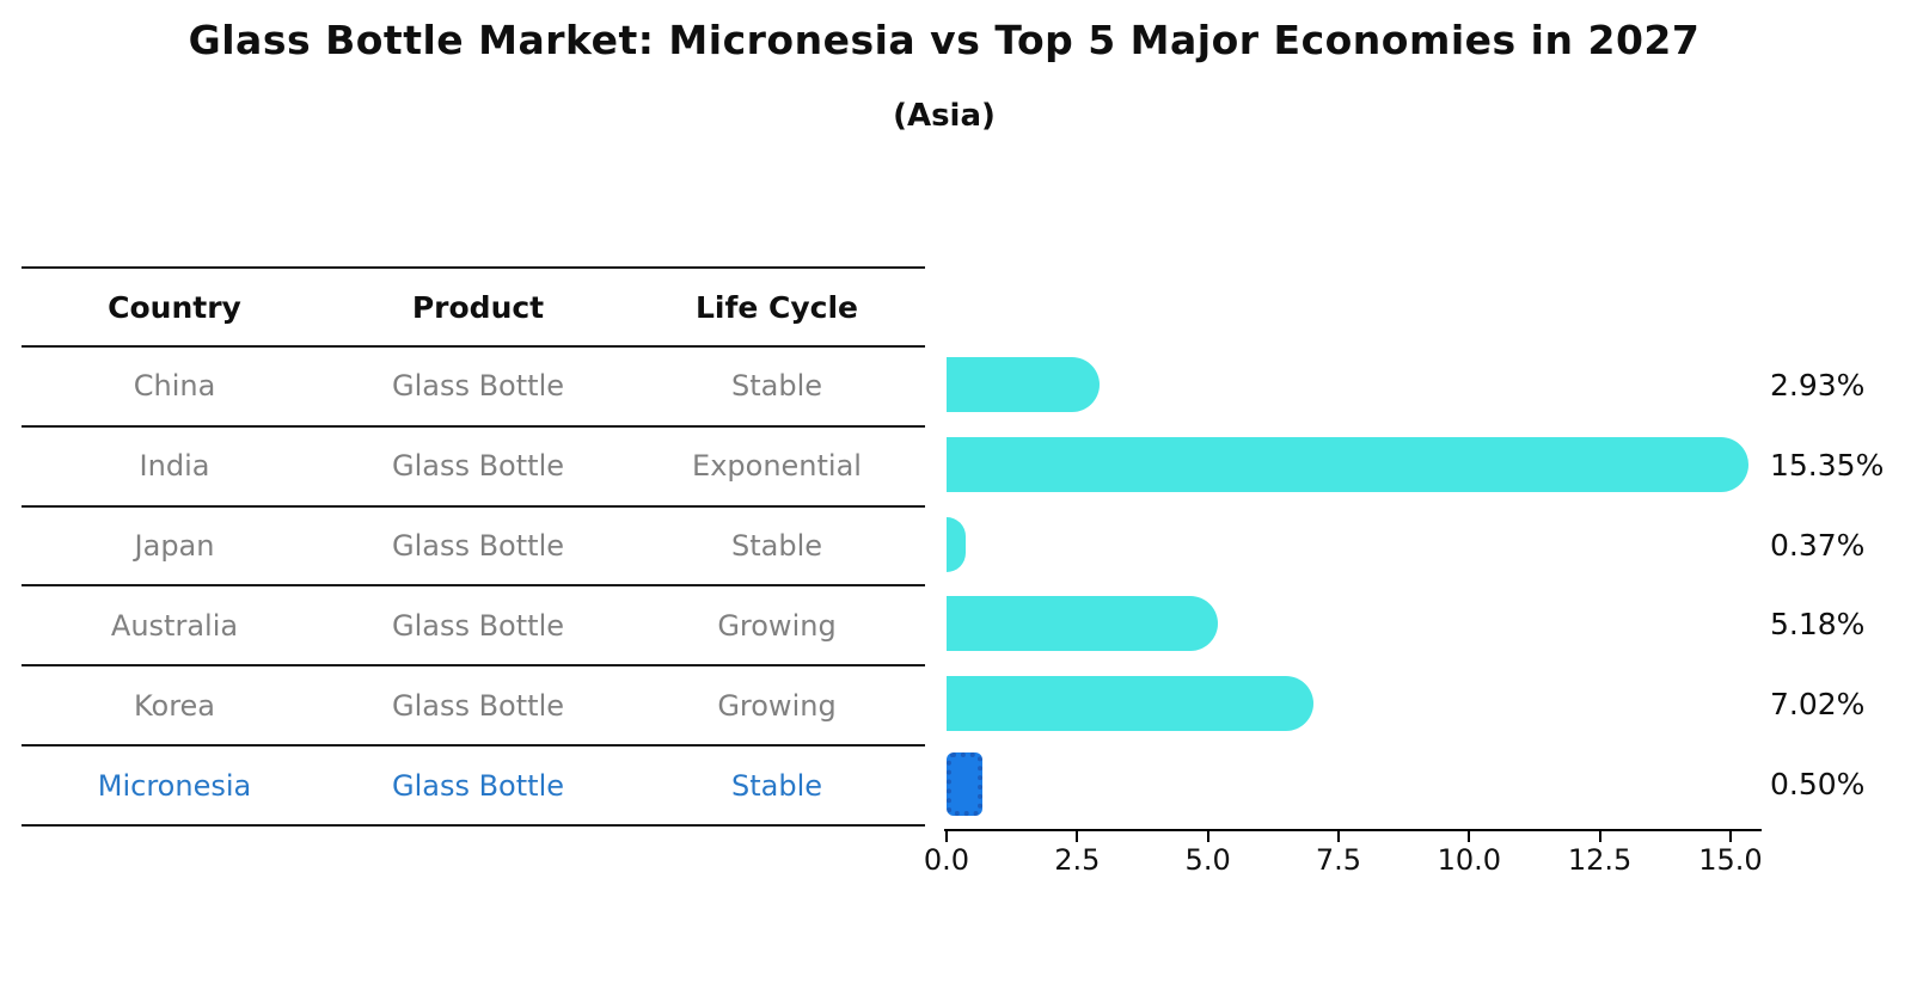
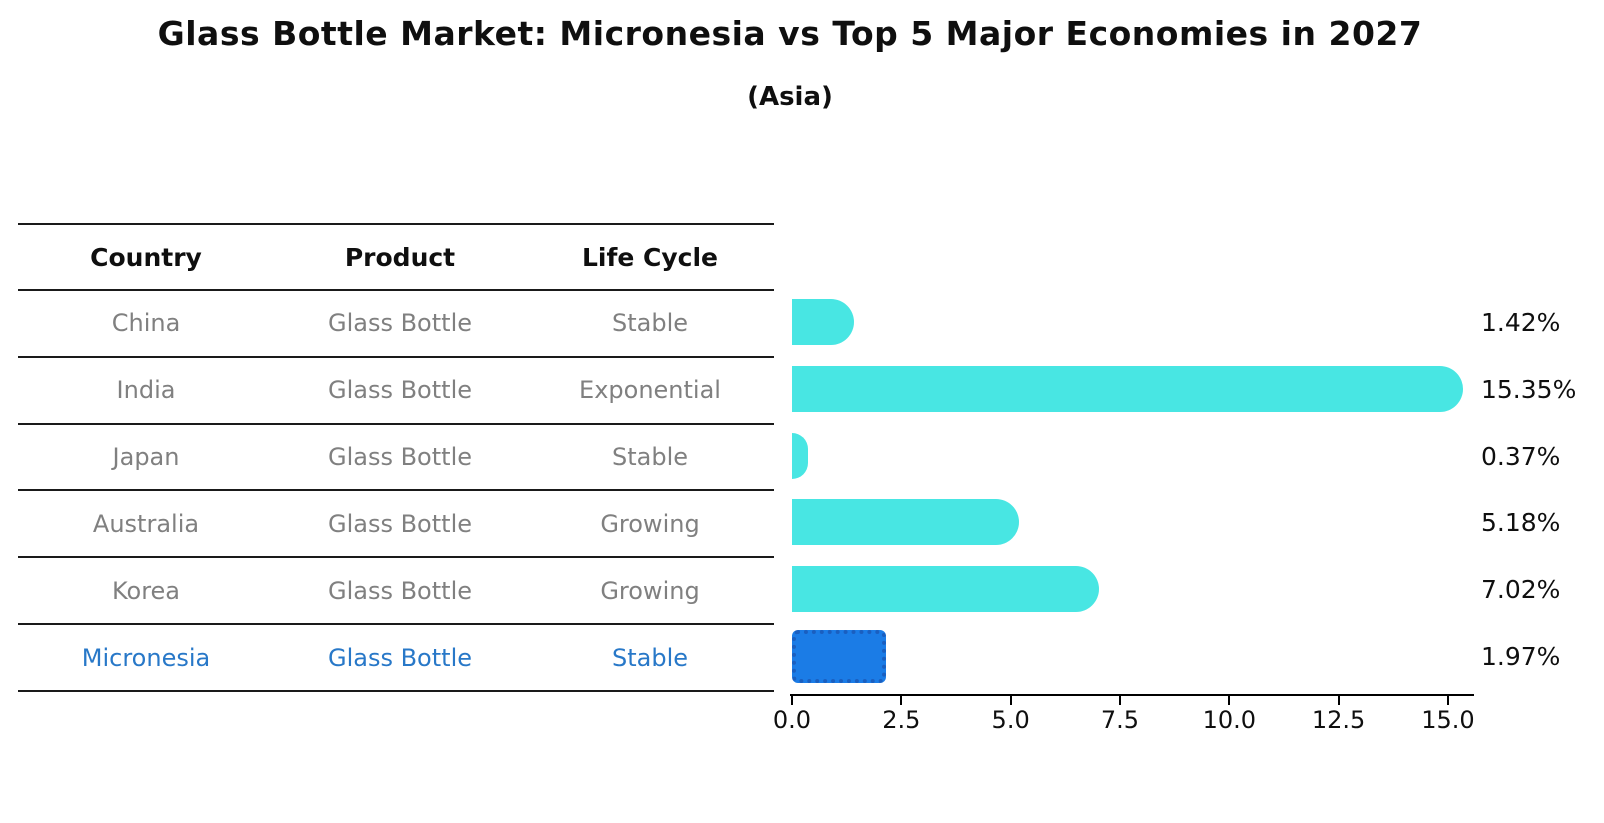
China: 2.93% -> 1.42%
Micronesia: 0.50% -> 1.97%
